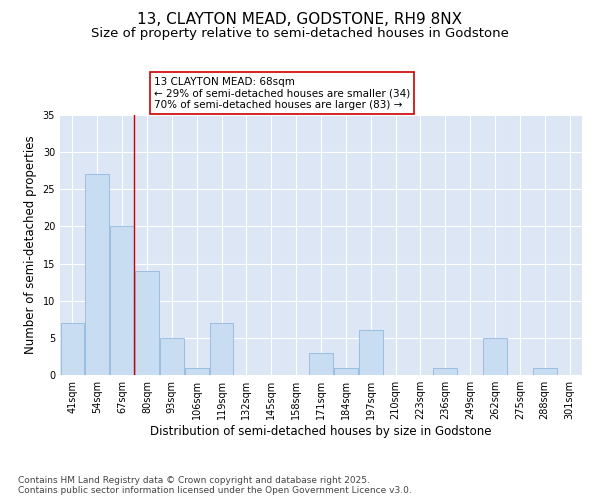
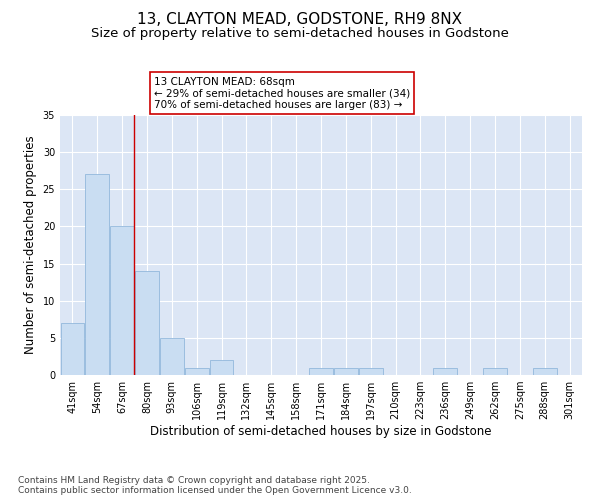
119sqm: 7 -> 2
171sqm: 3 -> 1
197sqm: 6 -> 1
262sqm: 5 -> 1
